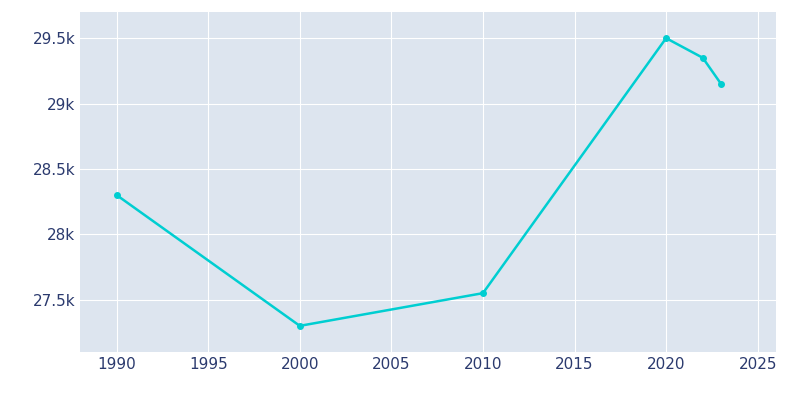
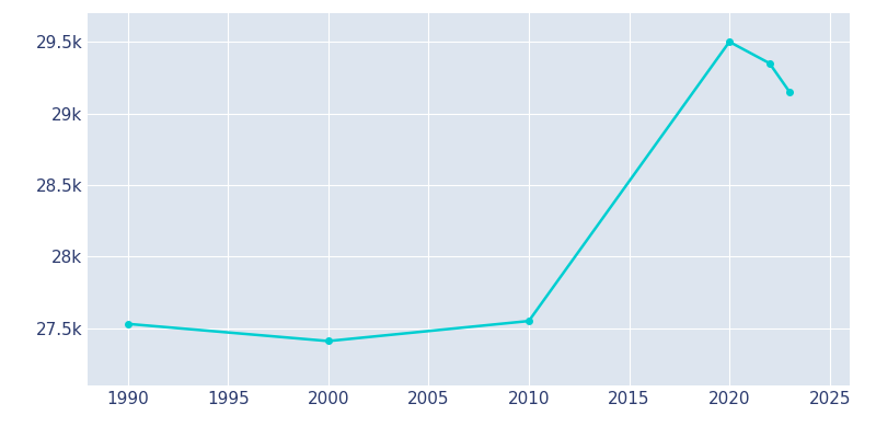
1990: 28.30k -> 27.53k
2000: 27.30k -> 27.41k
